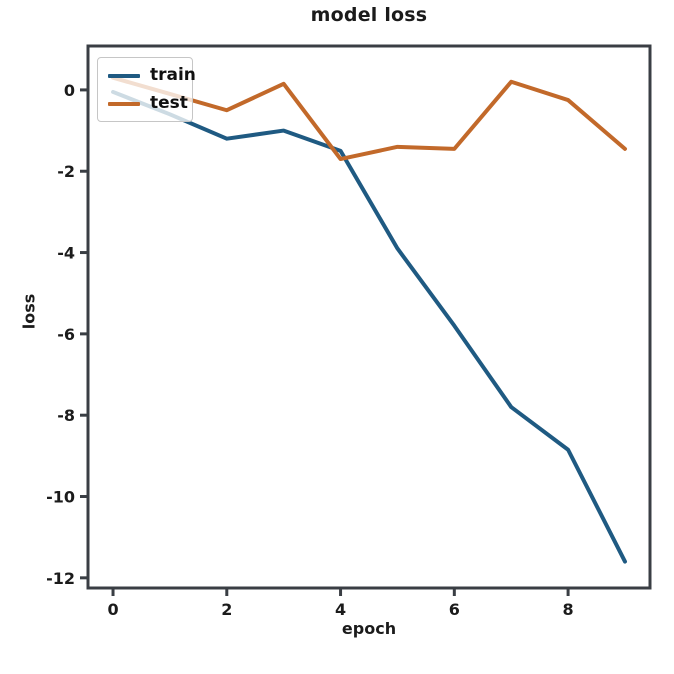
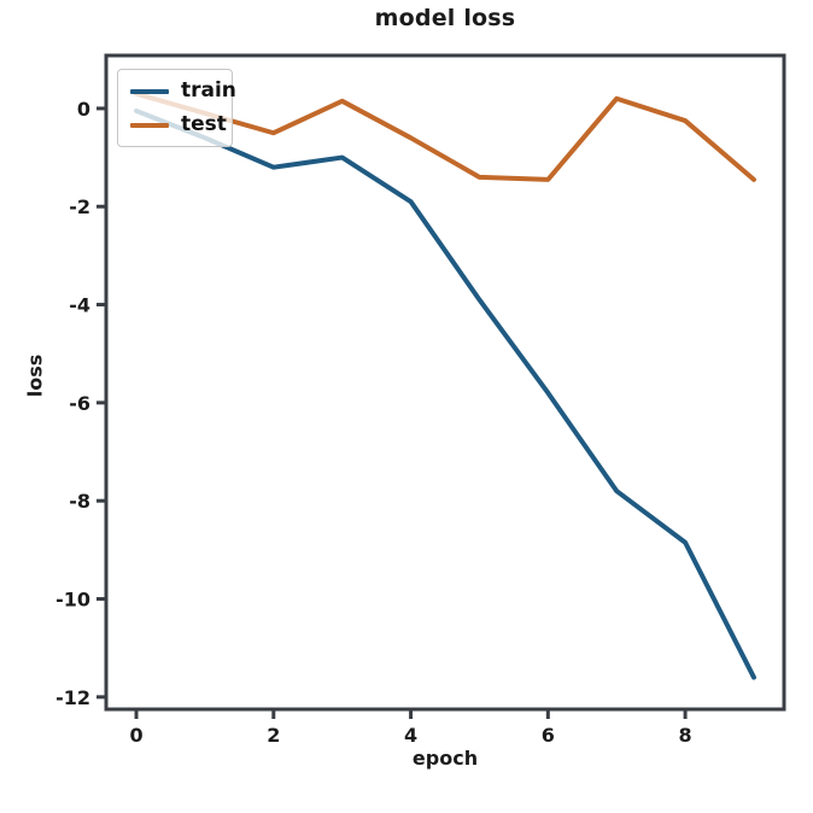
train/4: -1.5 -> -1.9
test/4: -1.7 -> -0.6
